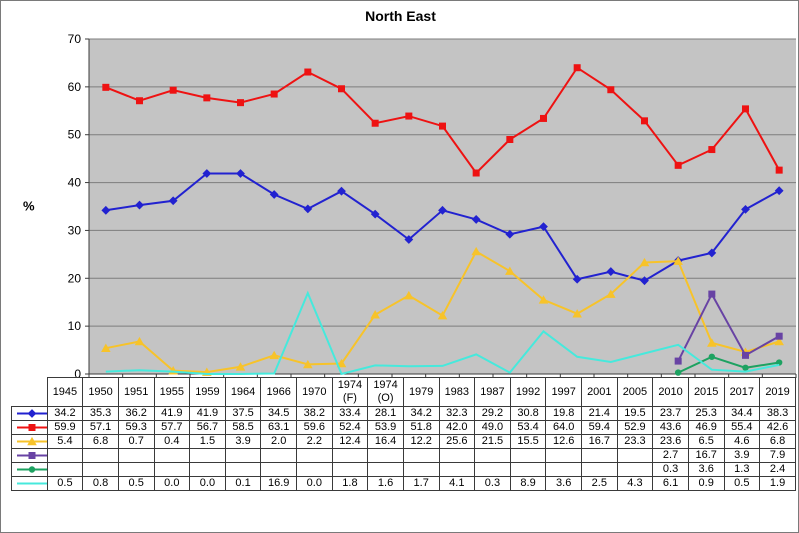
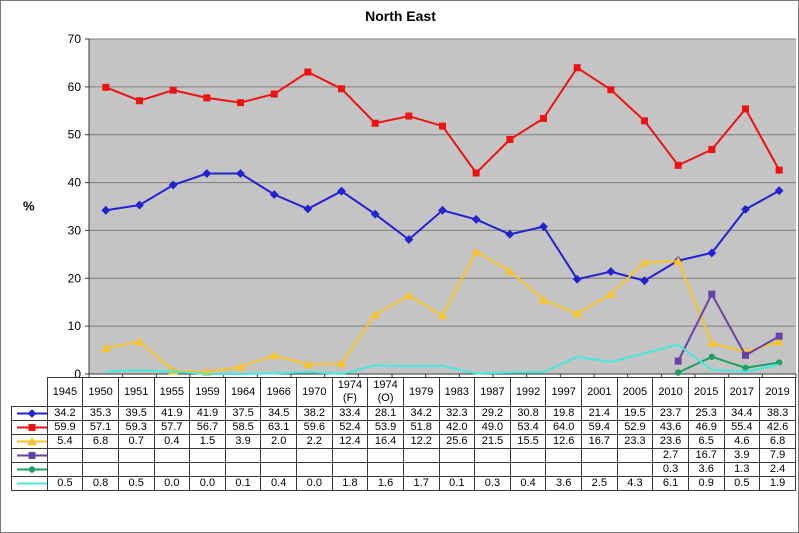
CON/1951: 36.2 -> 39.5
Other/1966: 16.9 -> 0.4
Other/1983: 4.1 -> 0.1
Other/1992: 8.9 -> 0.4
